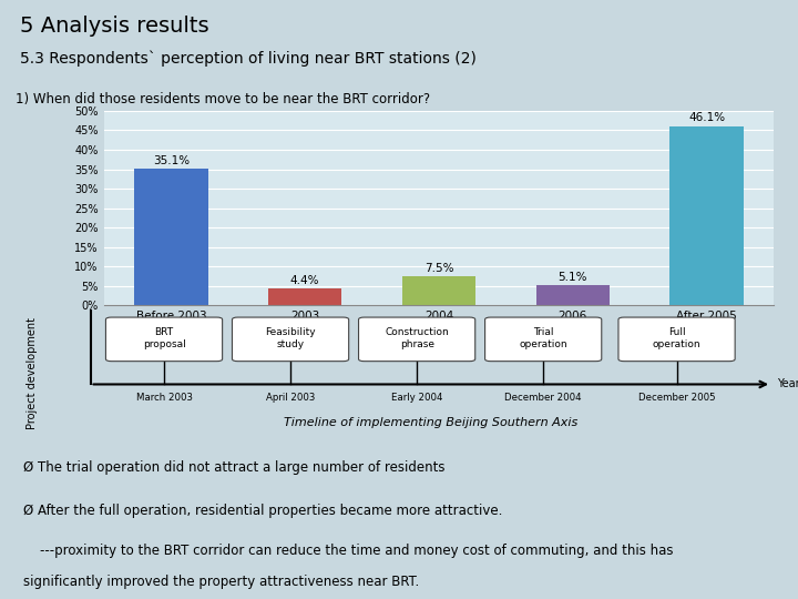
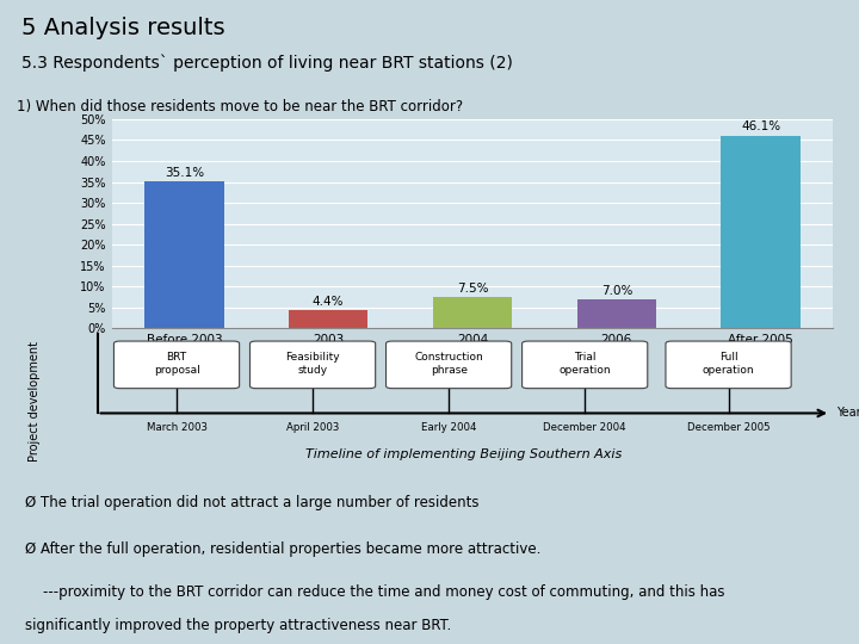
2006: 5.1% -> 7.0%
